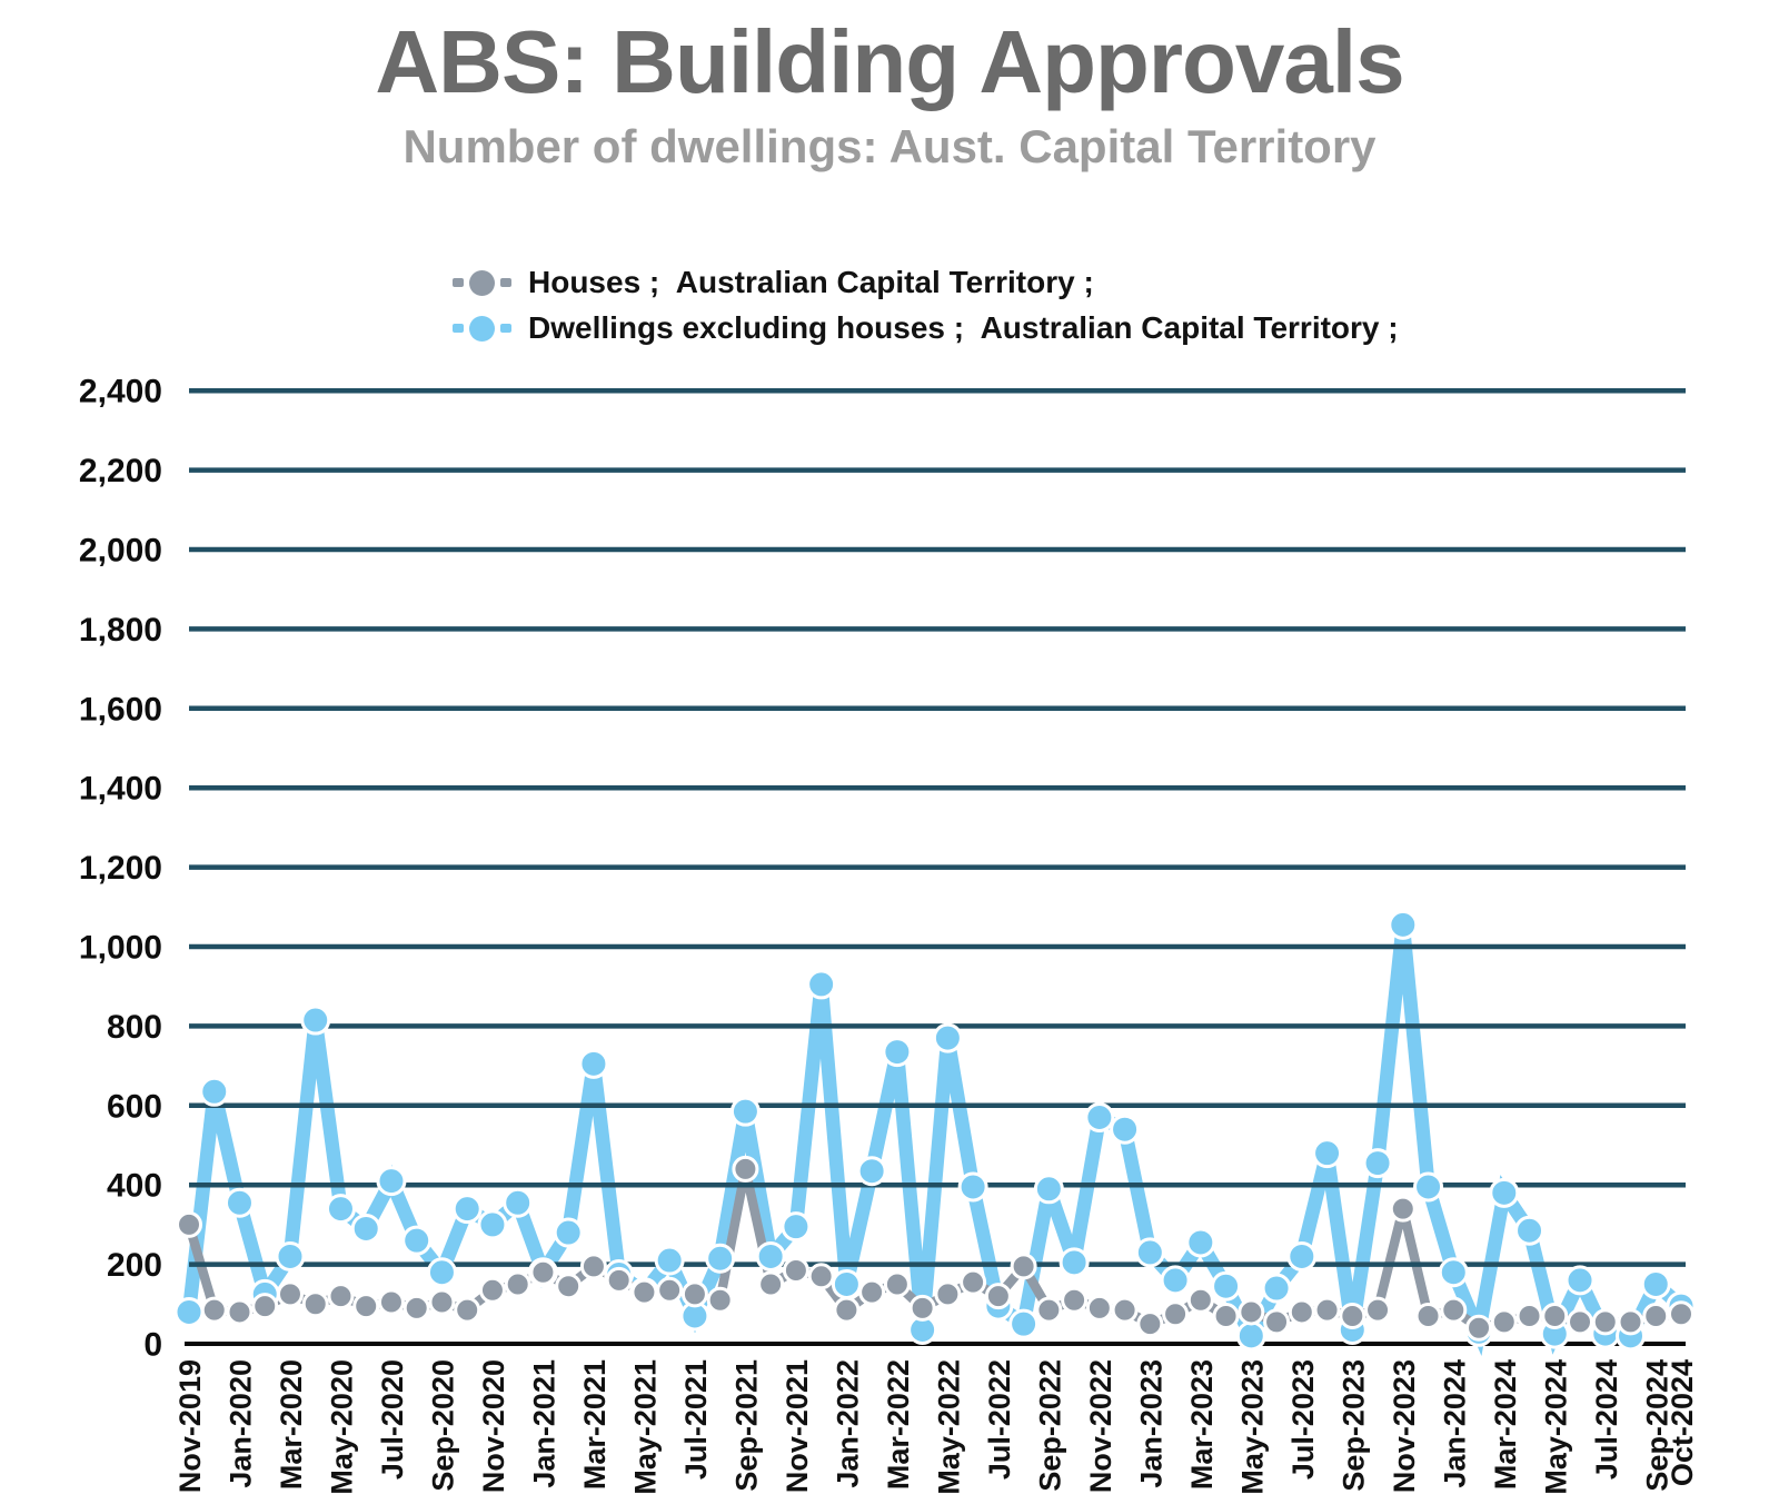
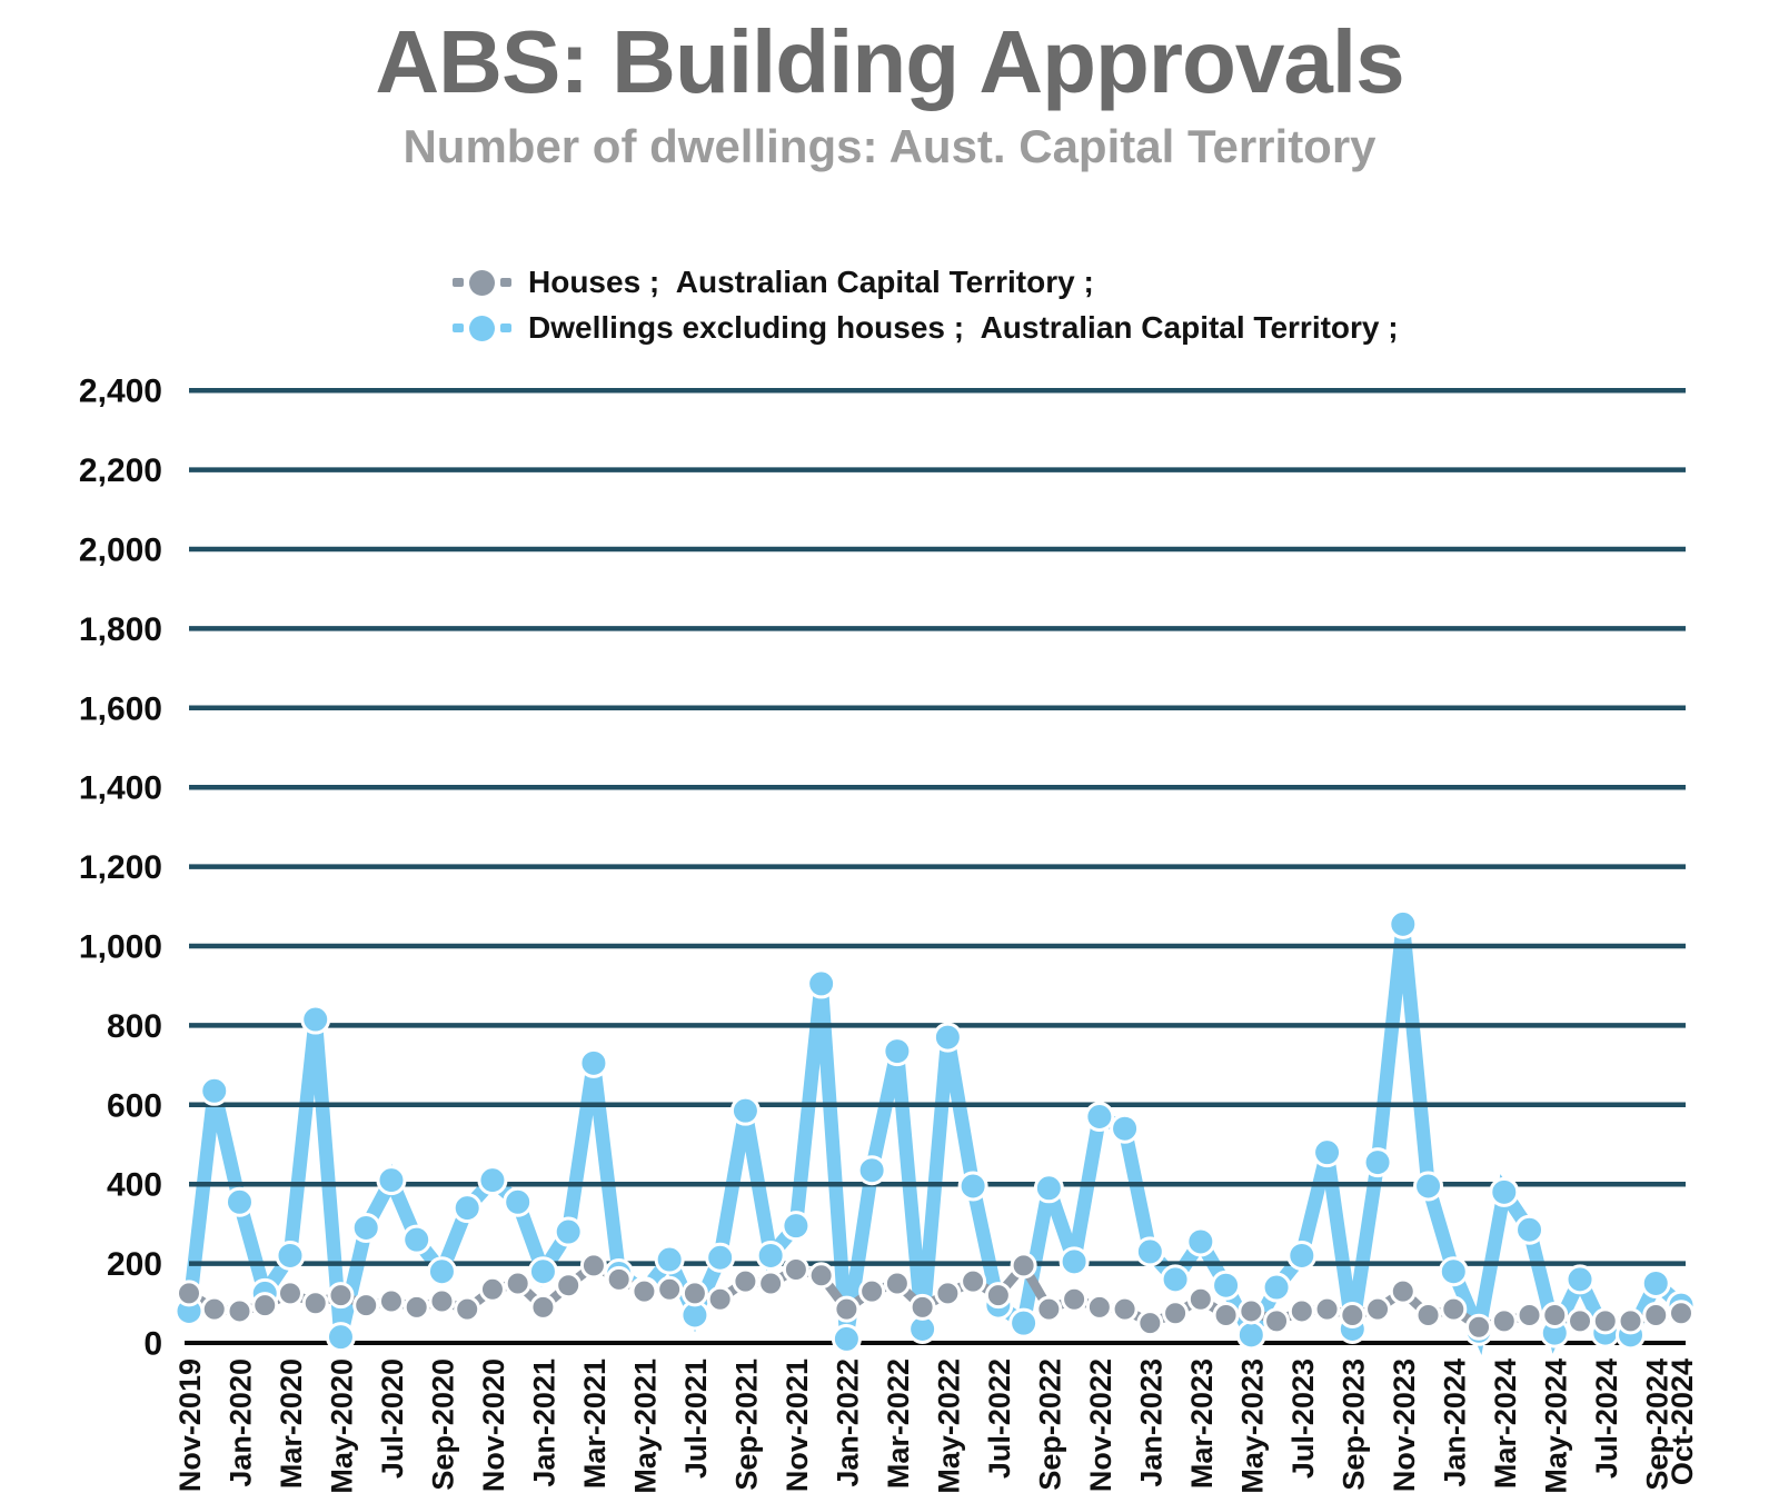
Houses ; Australian Capital Territory ;/Nov-2019: 300 -> 120
Dwellings excluding houses ; Australian Capital Territory ;/May-2020: 340 -> 20
Dwellings excluding houses ; Australian Capital Territory ;/Nov-2020: 300 -> 410
Houses ; Australian Capital Territory ;/Jan-2021: 180 -> 90
Houses ; Australian Capital Territory ;/Sep-2021: 440 -> 160
Dwellings excluding houses ; Australian Capital Territory ;/Jan-2022: 150 -> 10
Houses ; Australian Capital Territory ;/Nov-2023: 340 -> 130
